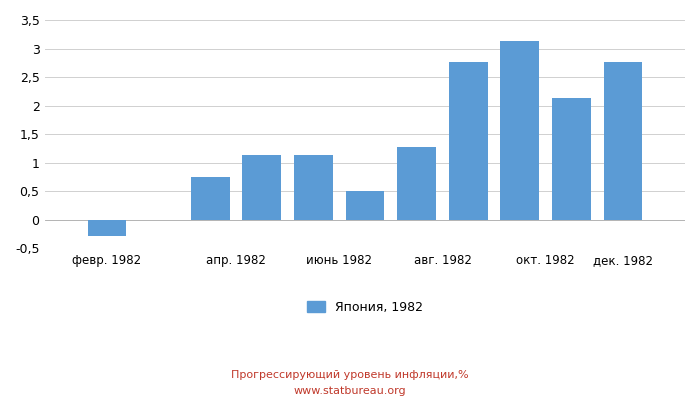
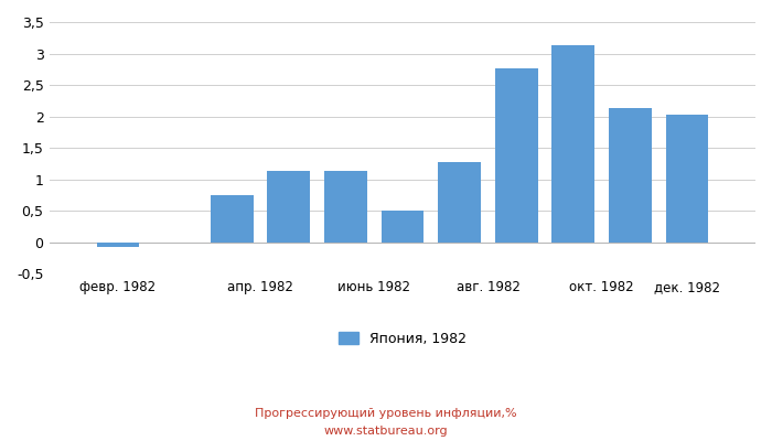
февр. 1982: -0,28 -> -0,07
дек. 1982: 2,76 -> 2,02
